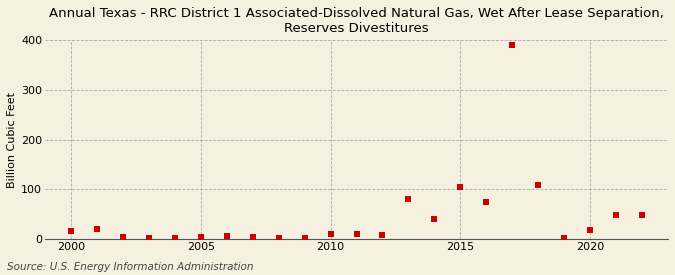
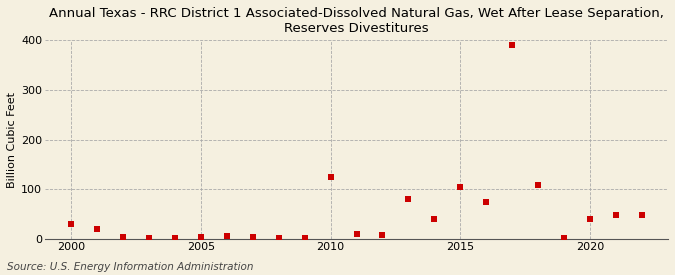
2000: 15 -> 30
2010: 10 -> 125
2020: 18 -> 40
